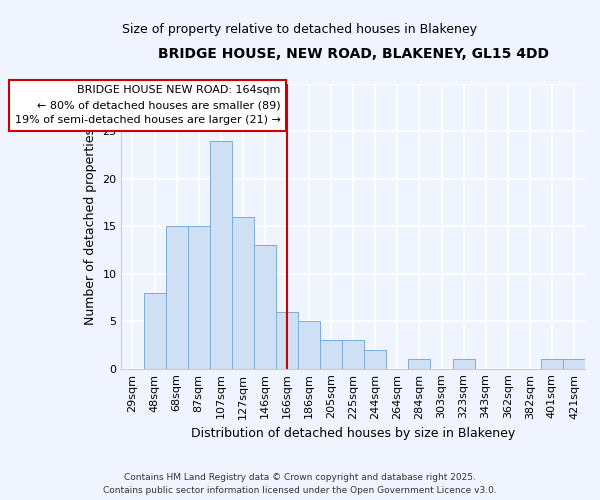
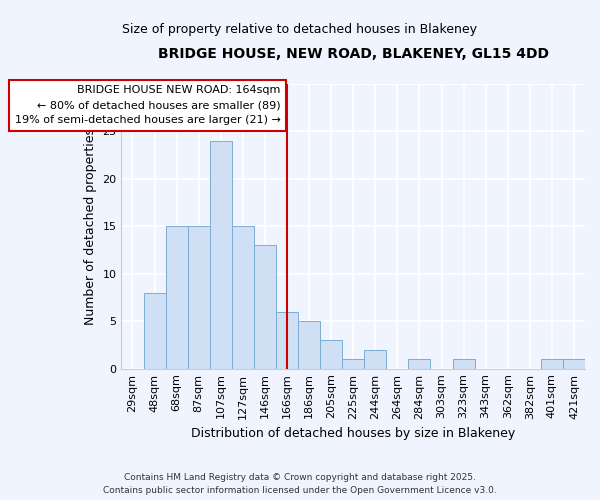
127sqm: 16 -> 15
225sqm: 3 -> 1
